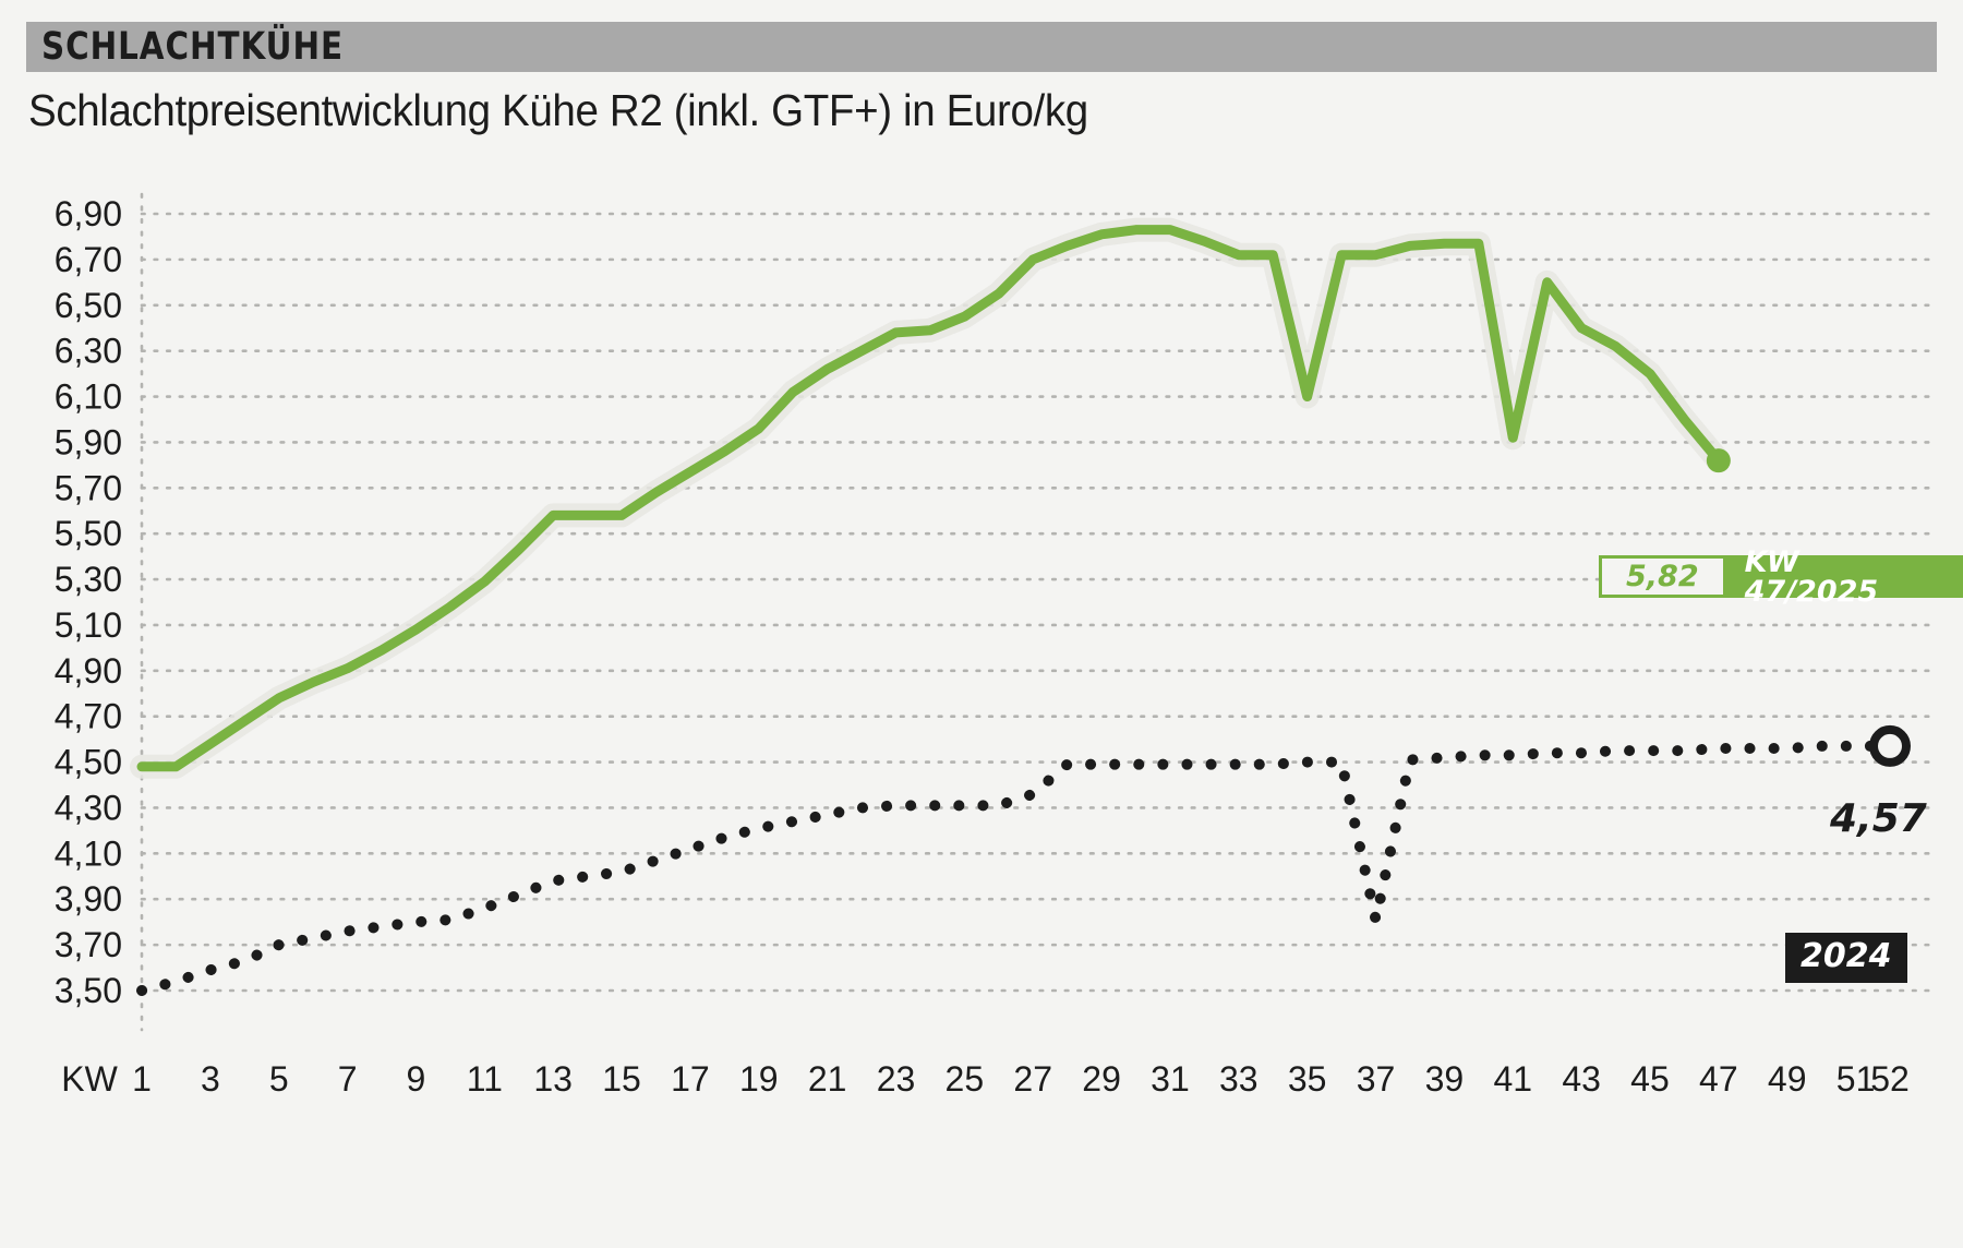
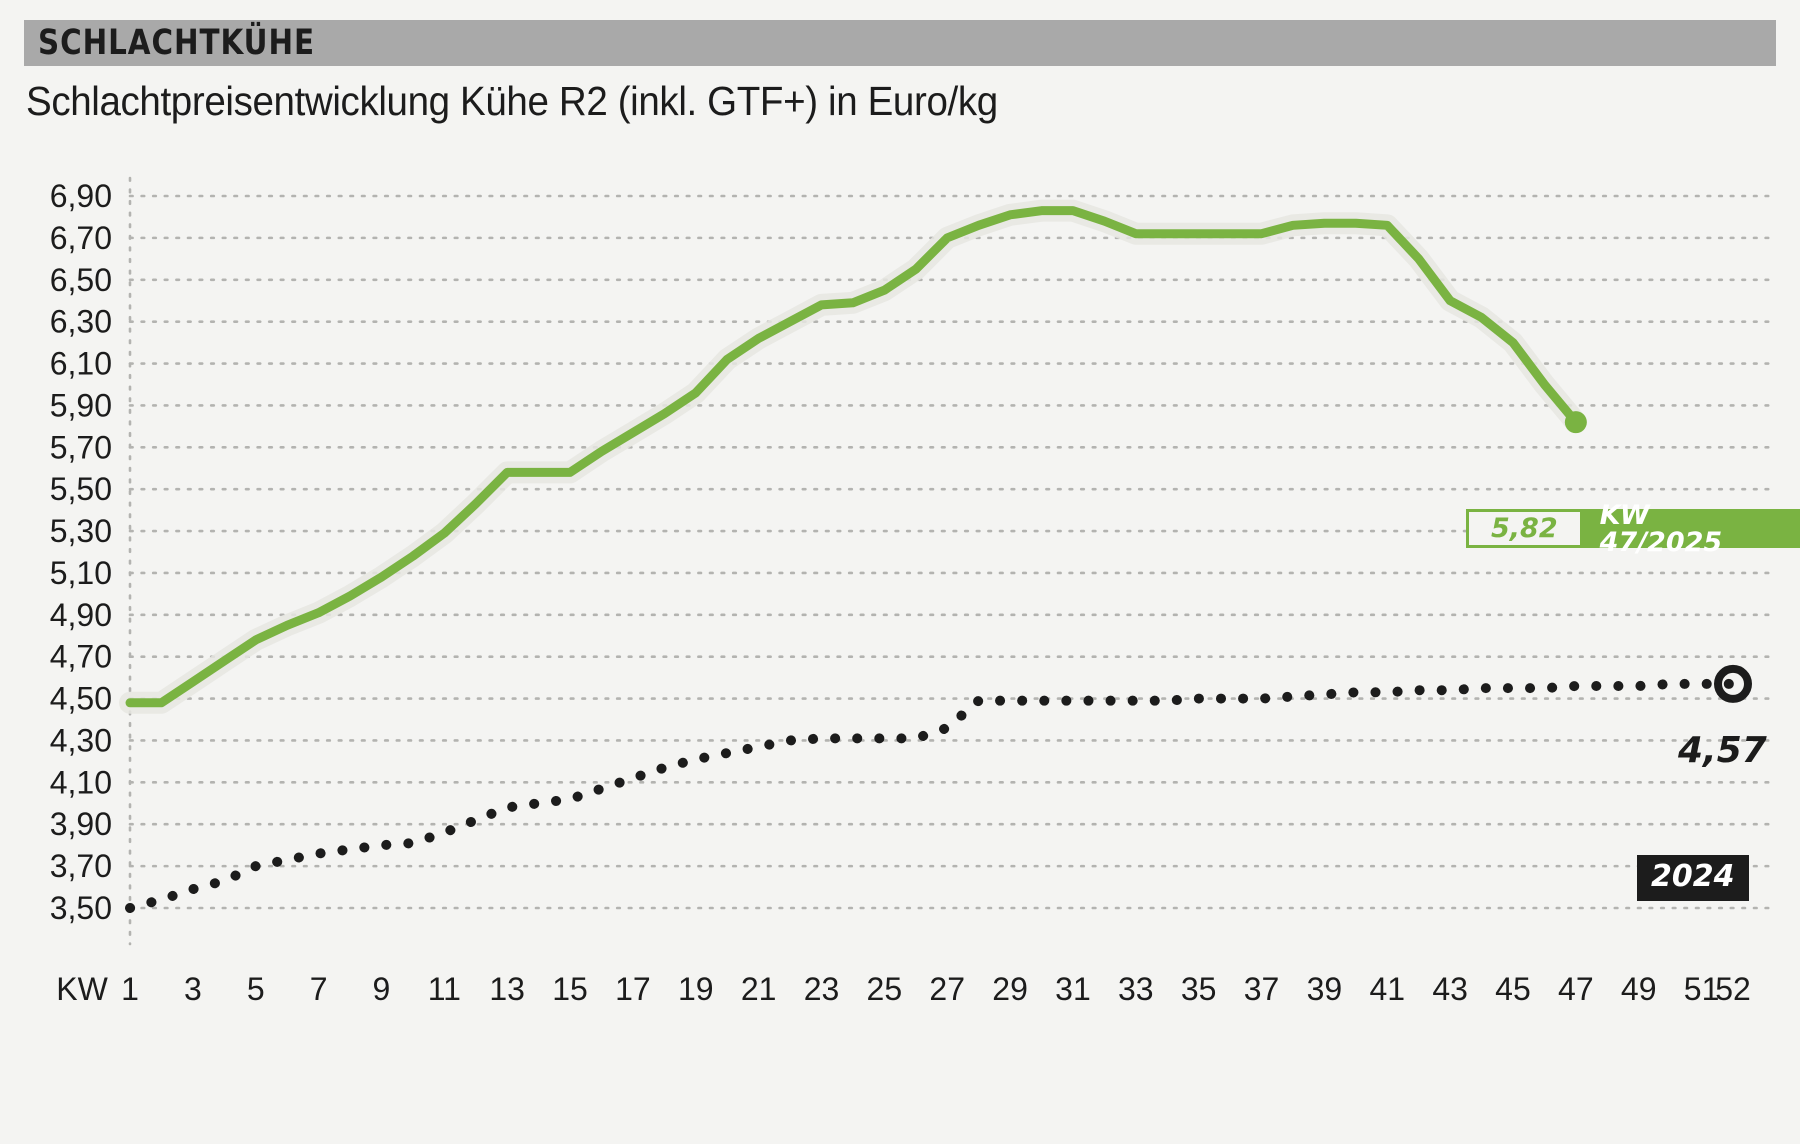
KW 47/2025/35: 6,10 -> 6,72
2024/37: 3,81 -> 4,50
KW 47/2025/41: 5,92 -> 6,76
